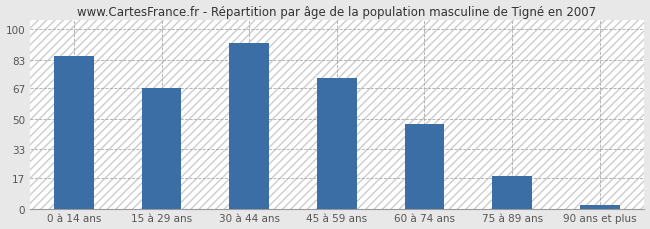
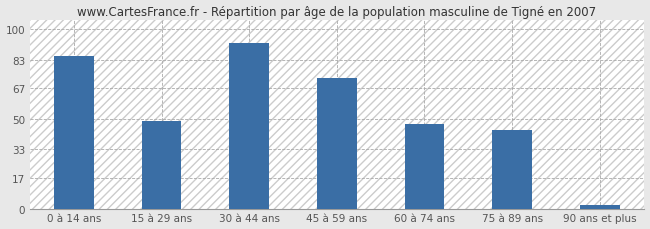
15 à 29 ans: 67 -> 49
75 à 89 ans: 18 -> 44
